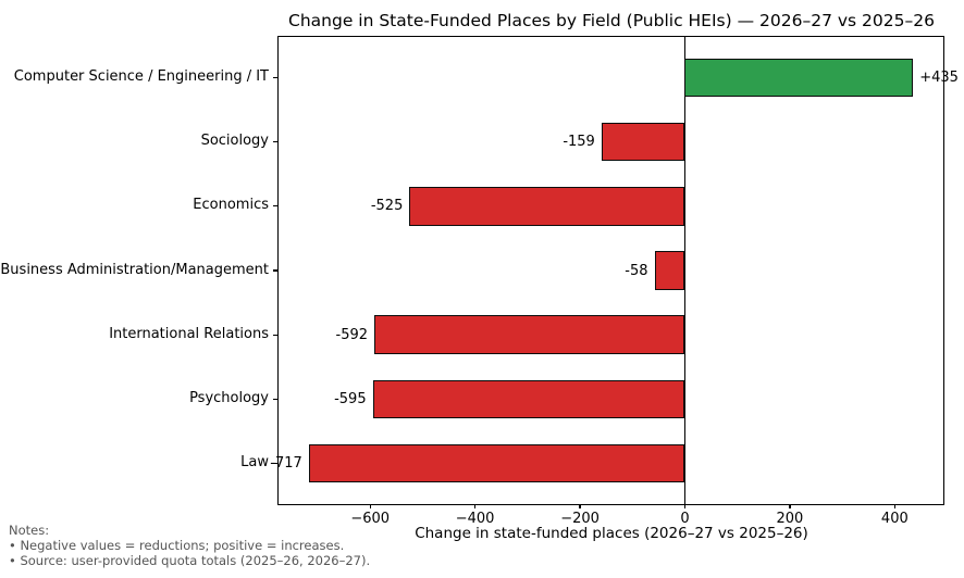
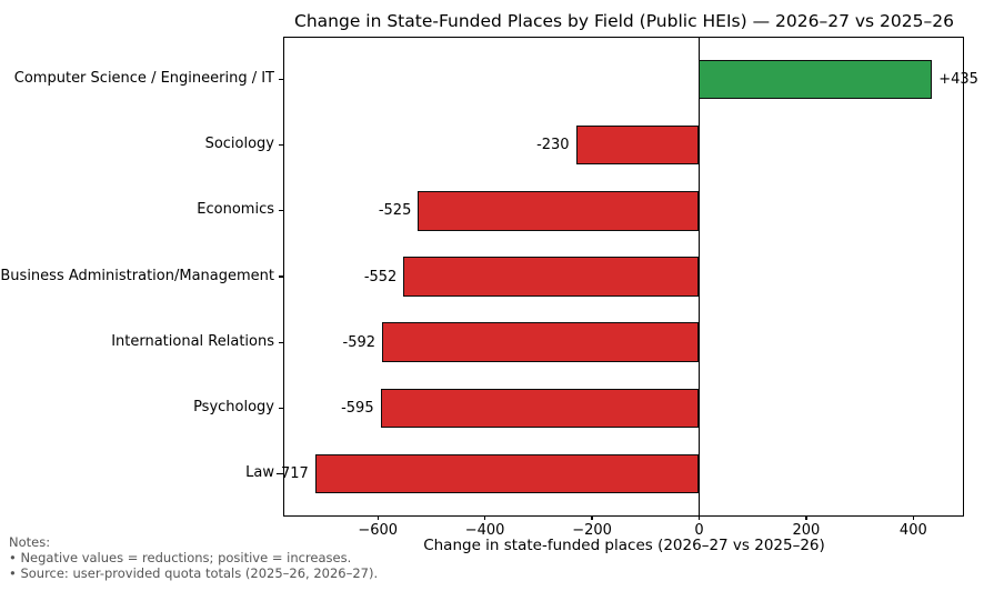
Sociology: -159 -> -230
Business Administration/Management: -58 -> -552
